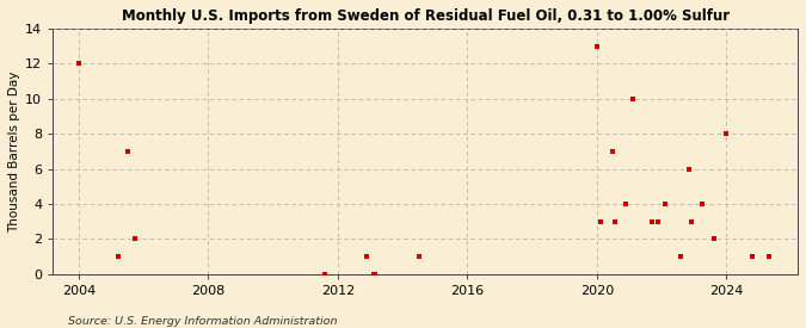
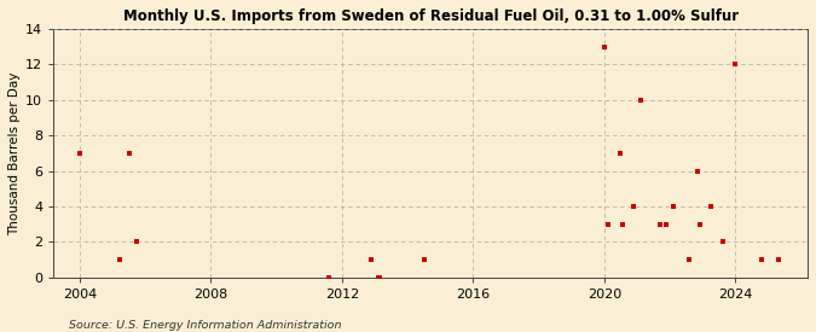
2004: 12 -> 7
2024: 8 -> 12
